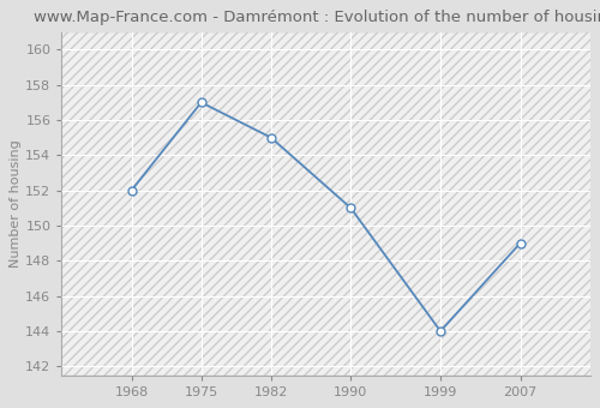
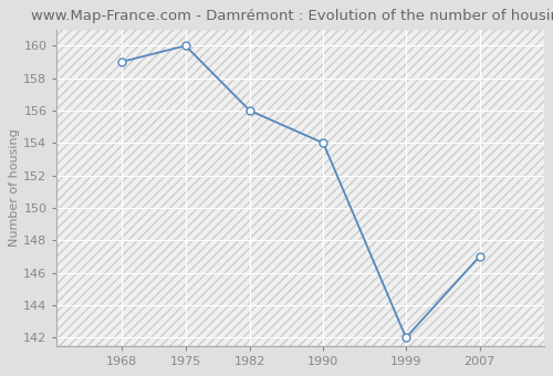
1968: 152 -> 159
1975: 157 -> 160
1982: 155 -> 156
1990: 151 -> 154
1999: 144 -> 142
2007: 149 -> 147
